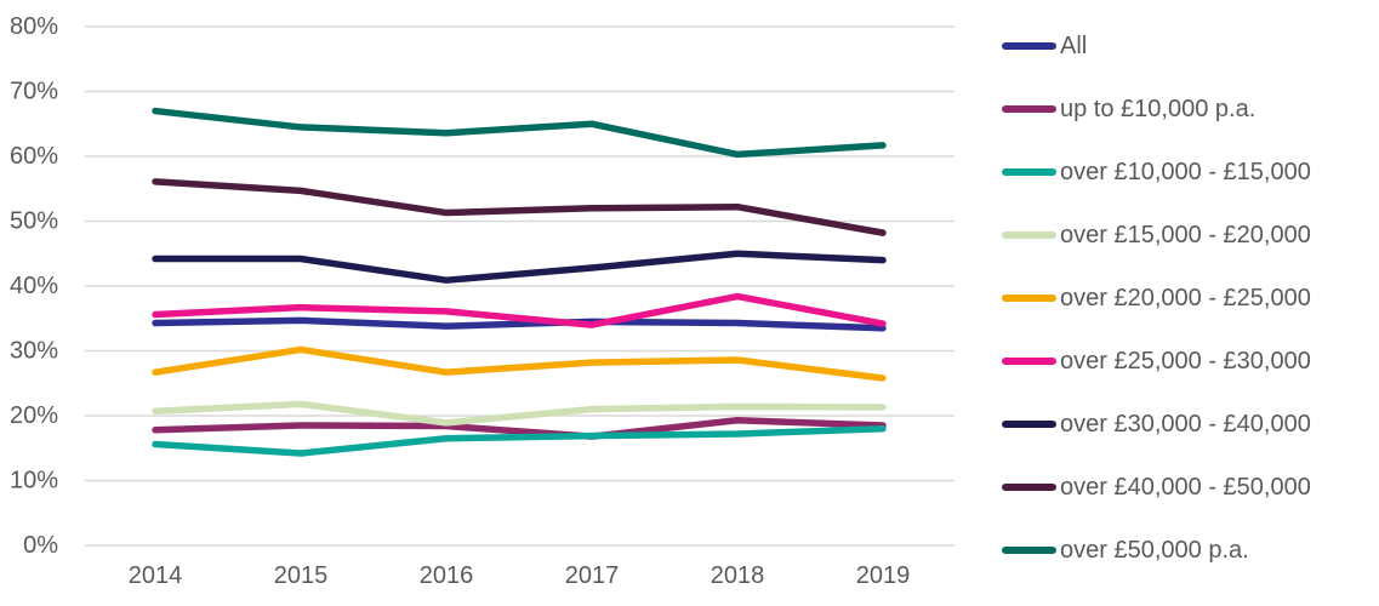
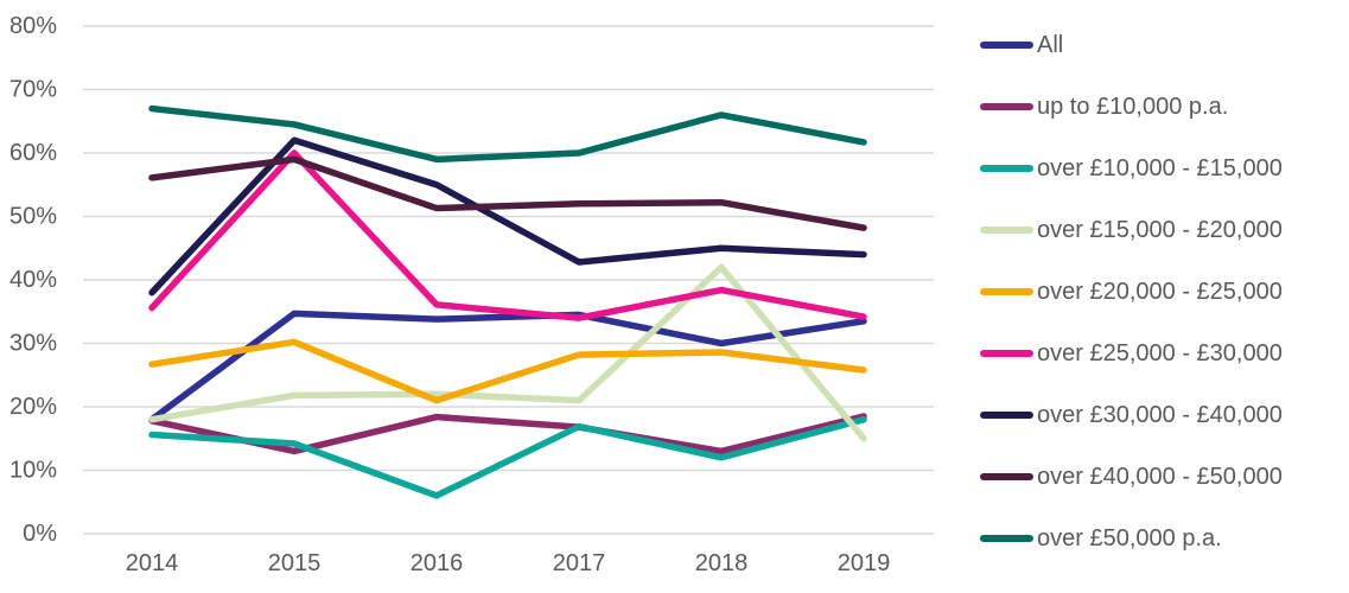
All/2014: 34% -> 18%
over £15,000 - £20,000/2014: 21% -> 18%
over £30,000 - £40,000/2014: 44% -> 38%
up to £10,000 p.a./2015: 18% -> 13%
over £25,000 - £30,000/2015: 37% -> 60%
over £30,000 - £40,000/2015: 44% -> 62%
over £40,000 - £50,000/2015: 55% -> 59%
over £10,000 - £15,000/2016: 16% -> 6%
over £15,000 - £20,000/2016: 19% -> 22%
over £20,000 - £25,000/2016: 27% -> 21%
over £30,000 - £40,000/2016: 41% -> 55%
over £50,000 p.a./2016: 64% -> 59%
over £50,000 p.a./2017: 65% -> 60%
All/2018: 34% -> 30%
up to £10,000 p.a./2018: 19% -> 13%
over £10,000 - £15,000/2018: 17% -> 12%
over £15,000 - £20,000/2018: 21% -> 42%
over £50,000 p.a./2018: 60% -> 66%
over £15,000 - £20,000/2019: 21% -> 15%
